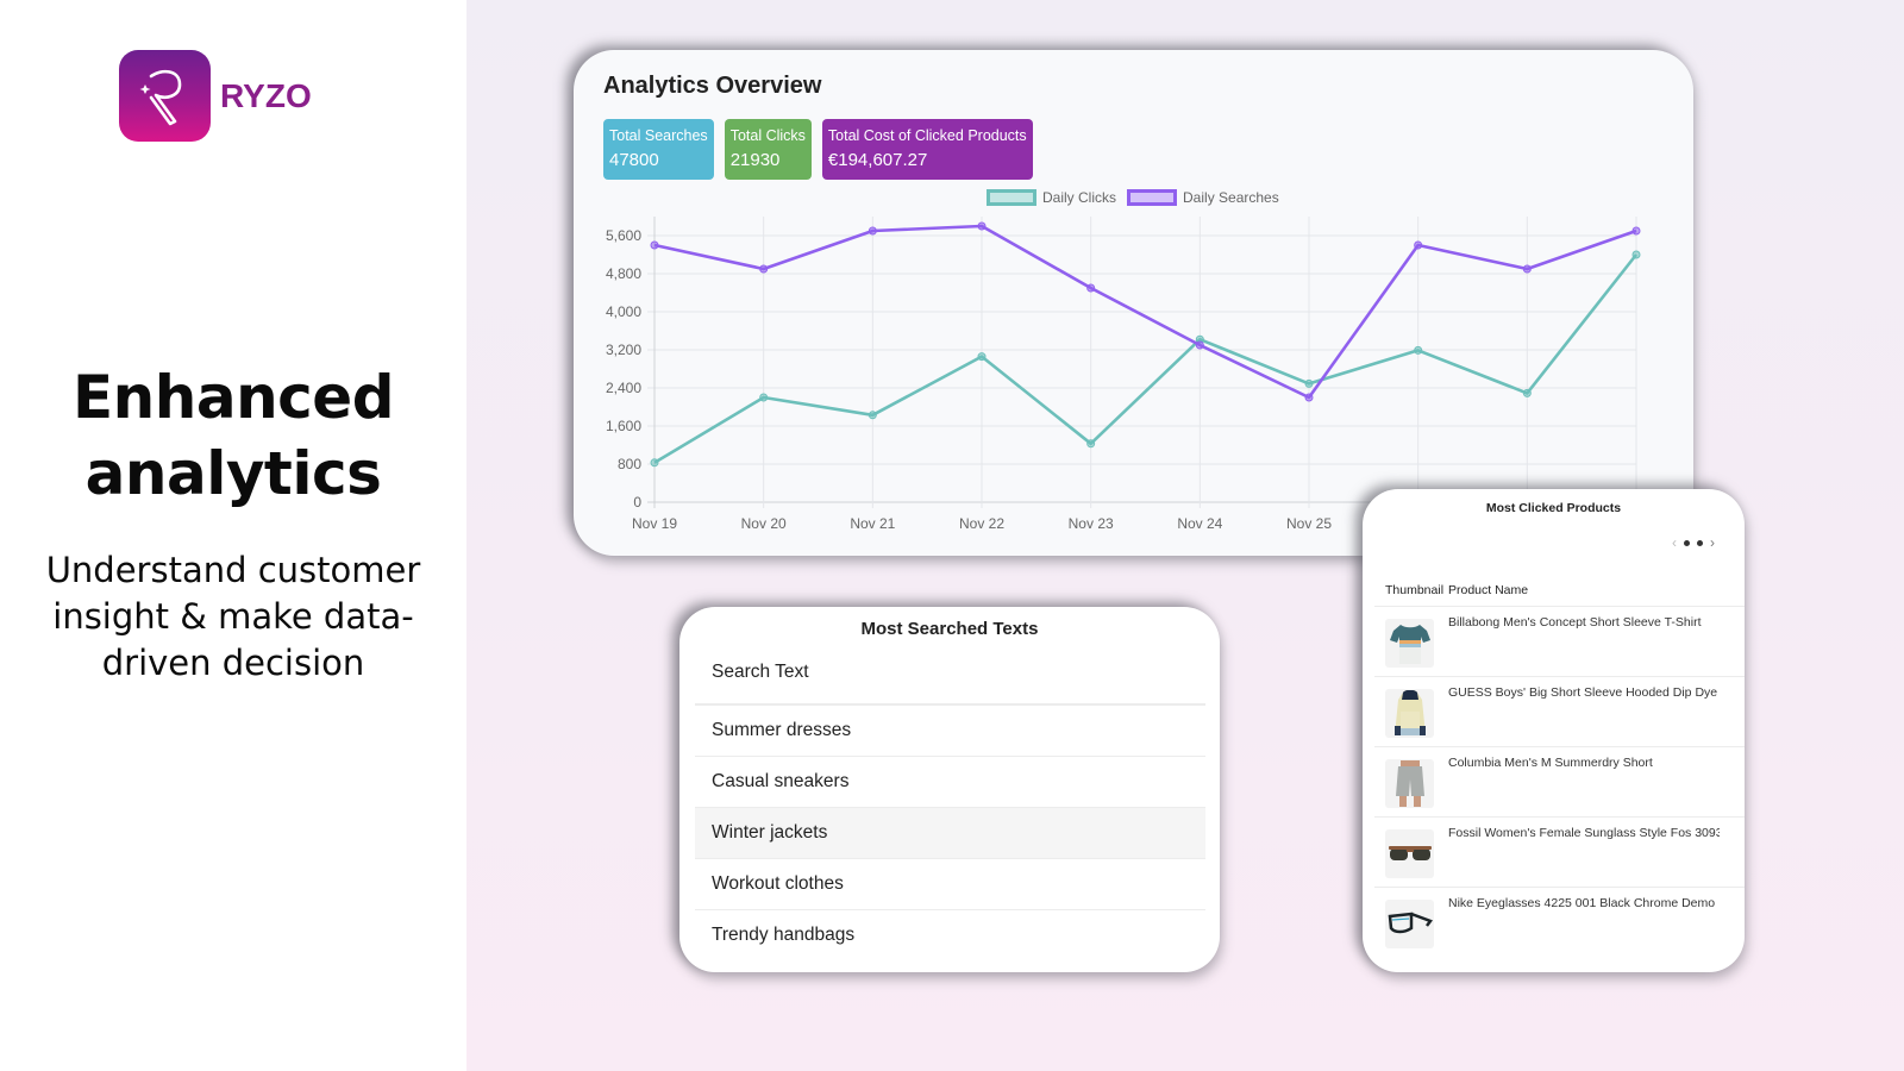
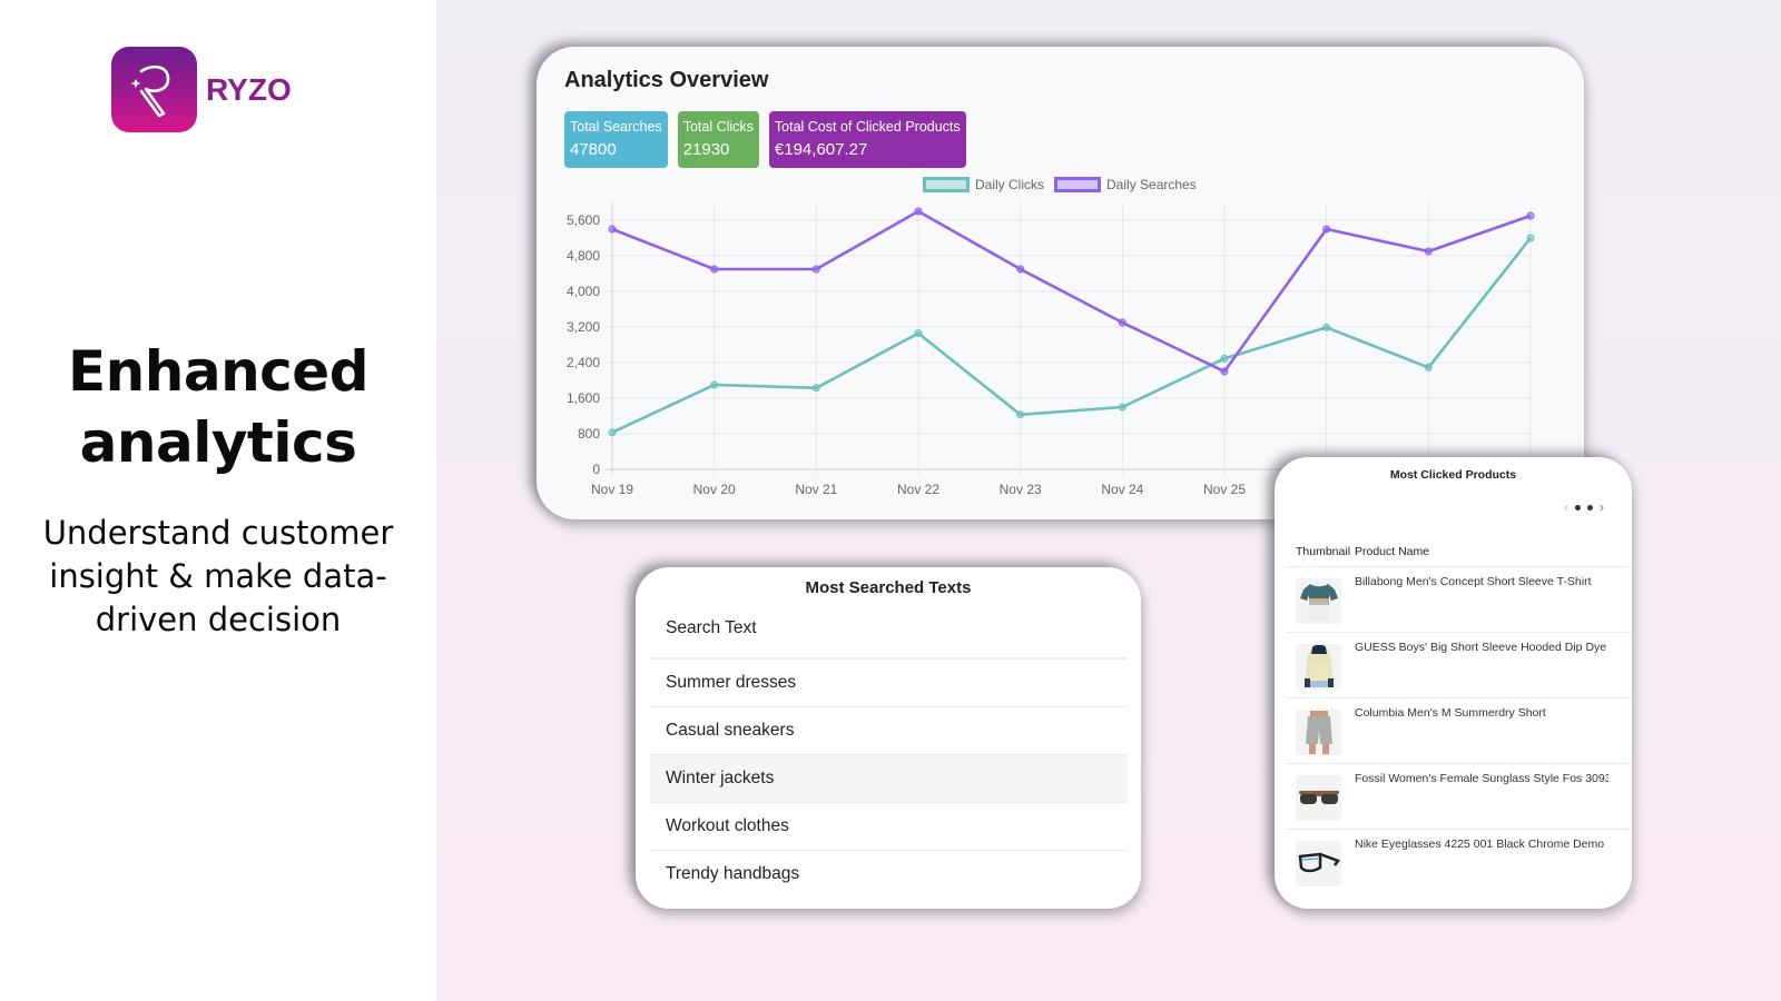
Daily Clicks/Nov 20: 2200 -> 1900
Daily Searches/Nov 20: 4900 -> 4500
Daily Searches/Nov 21: 5700 -> 4500
Daily Clicks/Nov 24: 3400 -> 1400
